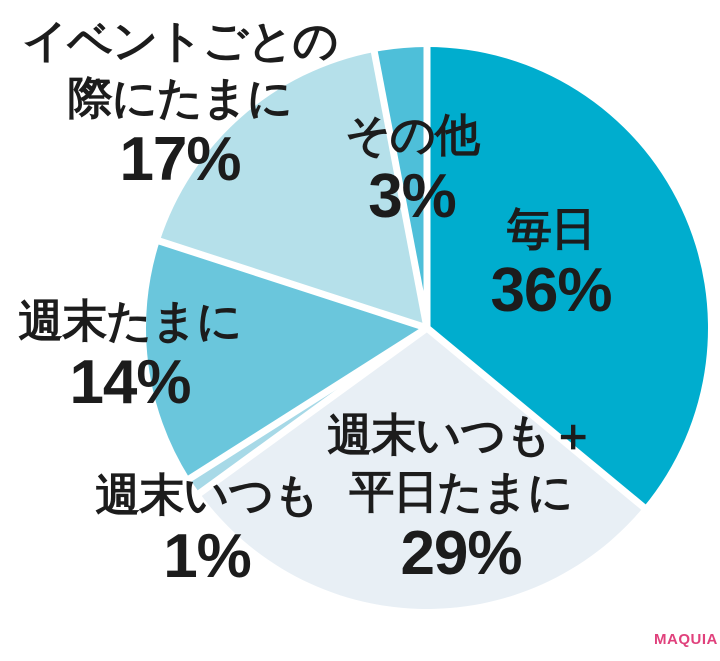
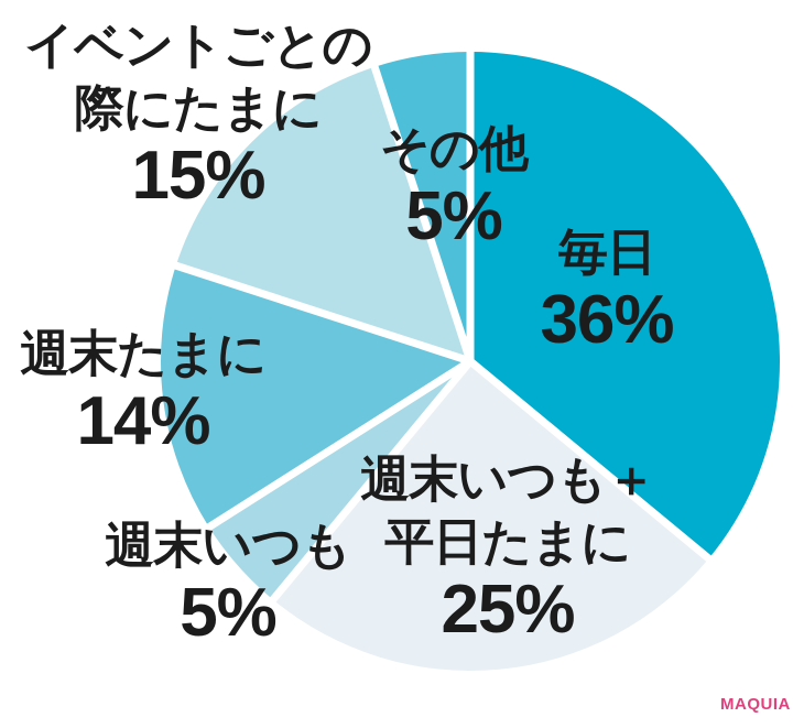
週末いつも＋平日たまに: 29% -> 25%
週末いつも: 1% -> 5%
イベントごとの際にたまに: 17% -> 15%
その他: 3% -> 5%
